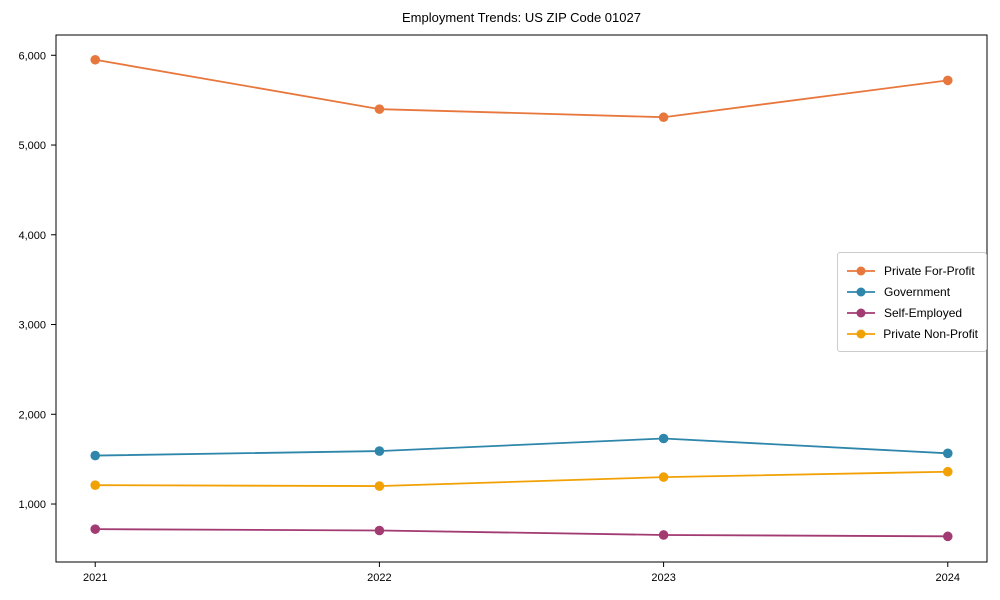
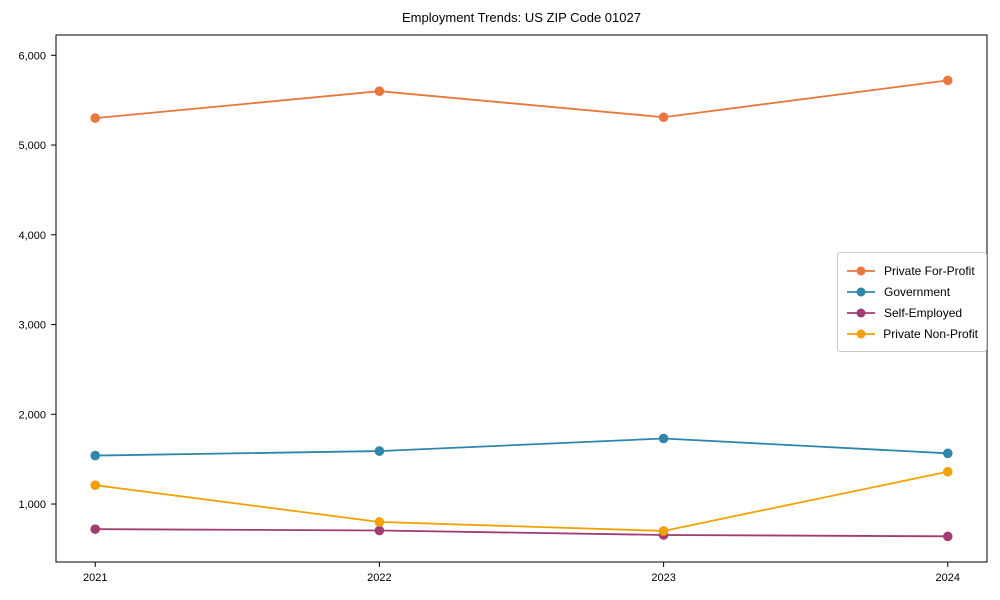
Private For-Profit/2021: 6000 -> 5300
Private For-Profit/2022: 5400 -> 5600
Private Non-Profit/2022: 1200 -> 800
Private Non-Profit/2023: 1300 -> 700
